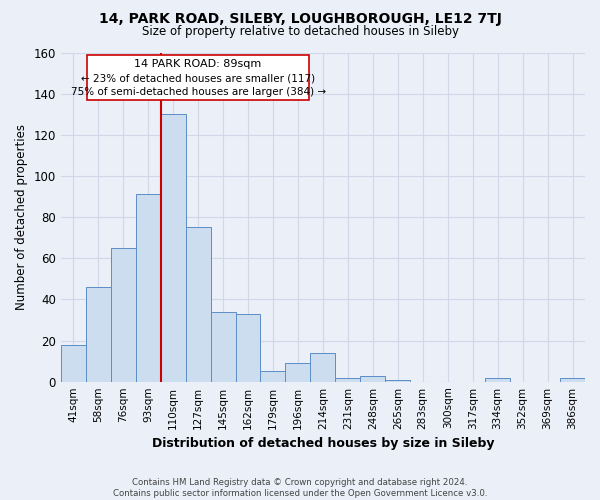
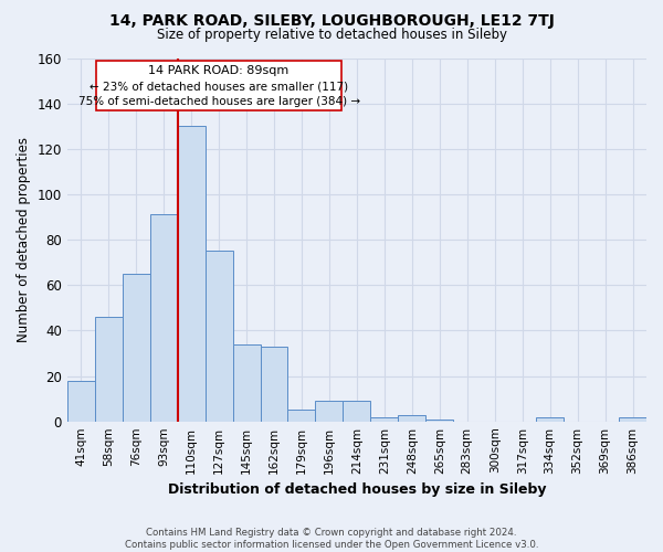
214sqm: 14 -> 9
